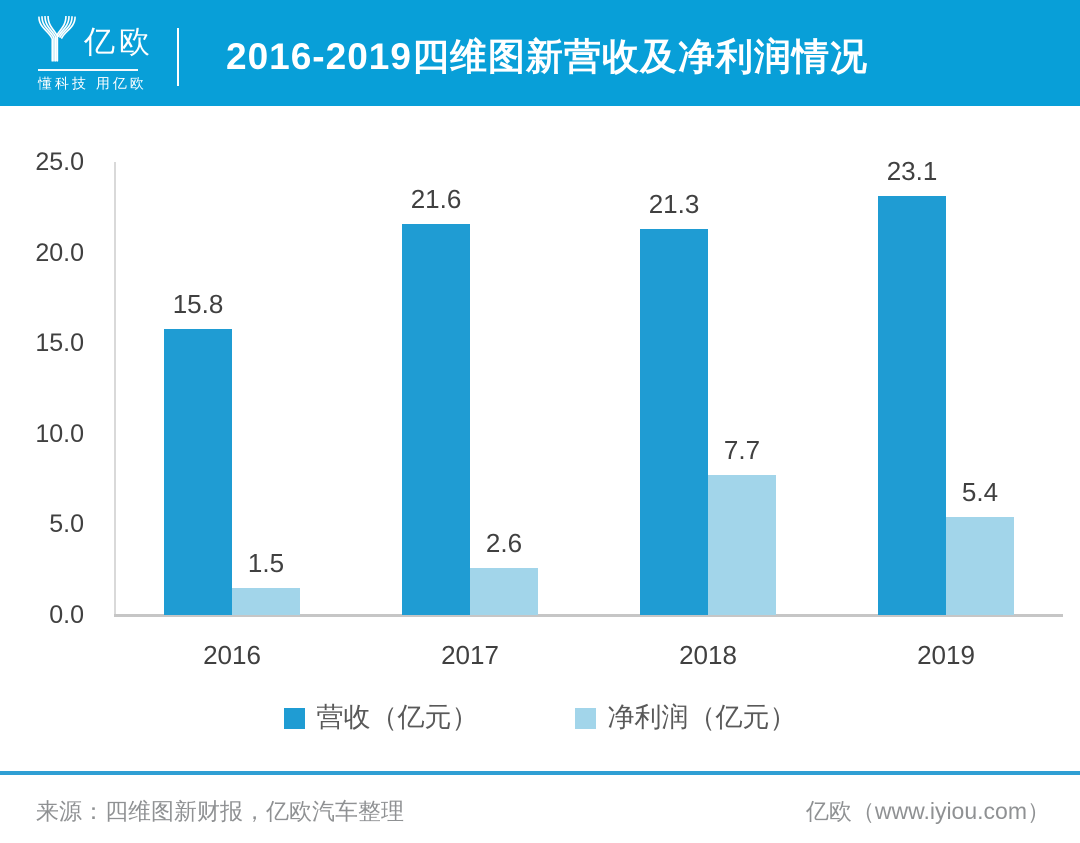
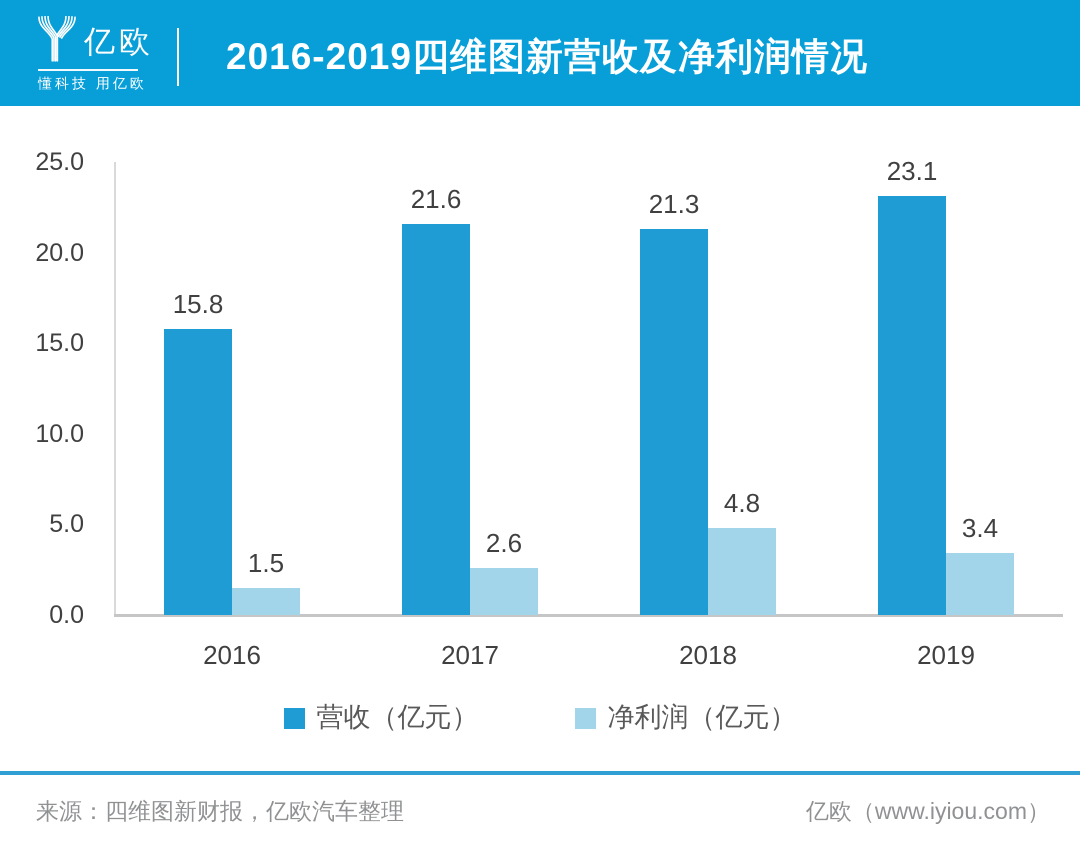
净利润（亿元）/2018: 7.7 -> 4.8
净利润（亿元）/2019: 5.4 -> 3.4
